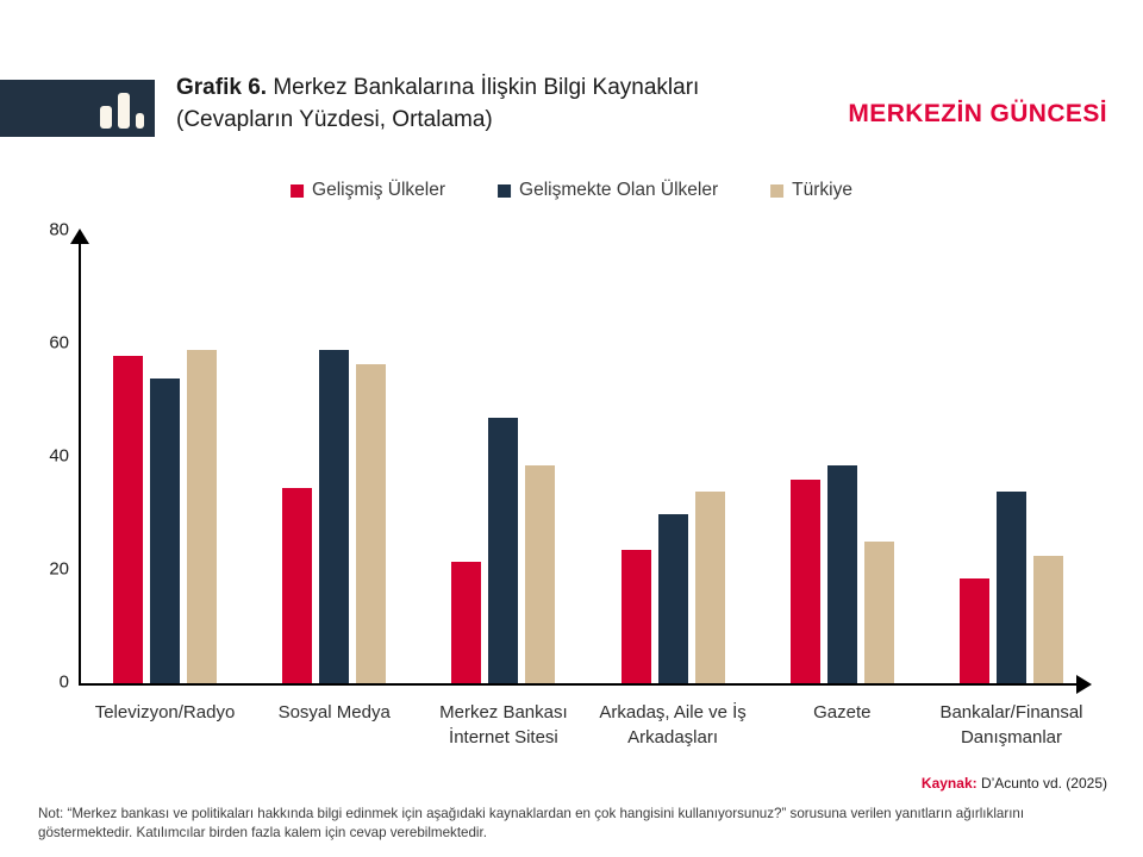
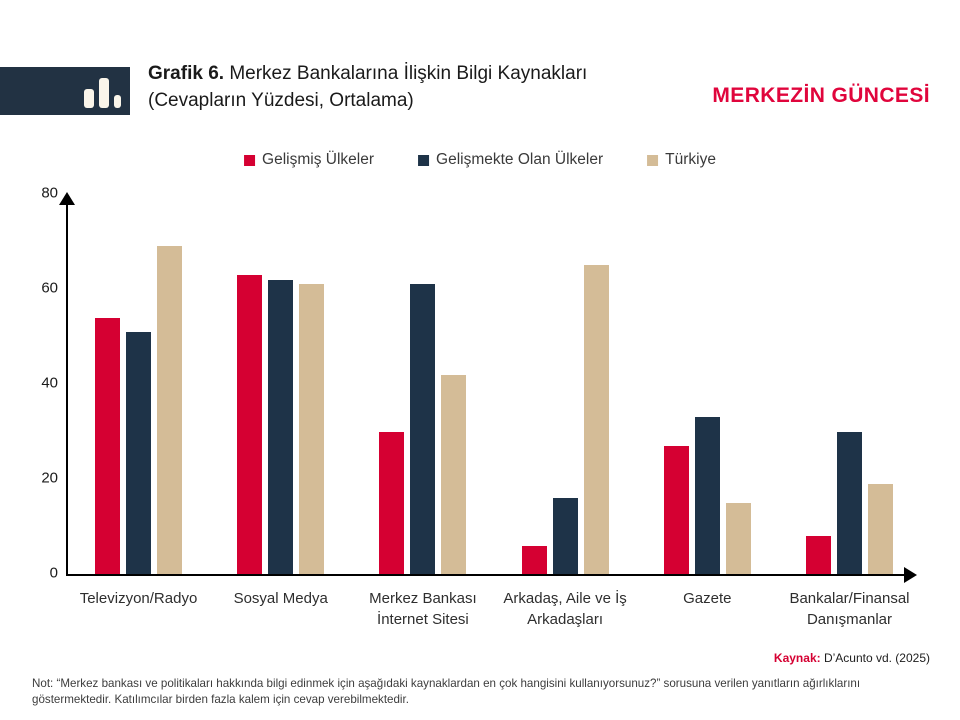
Gelişmiş Ülkeler/Televizyon/Radyo: 58 -> 54
Gelişmekte Olan Ülkeler/Televizyon/Radyo: 54 -> 51
Türkiye/Televizyon/Radyo: 59 -> 69
Gelişmiş Ülkeler/Sosyal Medya: 34 -> 63
Gelişmekte Olan Ülkeler/Sosyal Medya: 59 -> 62
Türkiye/Sosyal Medya: 56 -> 61
Gelişmiş Ülkeler/Merkez Bankası İnternet Sitesi: 22 -> 30
Gelişmekte Olan Ülkeler/Merkez Bankası İnternet Sitesi: 47 -> 61
Türkiye/Merkez Bankası İnternet Sitesi: 38 -> 42
Gelişmiş Ülkeler/Arkadaş, Aile ve İş Arkadaşları: 24 -> 6
Gelişmekte Olan Ülkeler/Arkadaş, Aile ve İş Arkadaşları: 30 -> 16
Türkiye/Arkadaş, Aile ve İş Arkadaşları: 34 -> 65
Gelişmiş Ülkeler/Gazete: 36 -> 27
Gelişmekte Olan Ülkeler/Gazete: 38 -> 33
Türkiye/Gazete: 25 -> 15
Gelişmiş Ülkeler/Bankalar/Finansal Danışmanlar: 18 -> 8
Gelişmekte Olan Ülkeler/Bankalar/Finansal Danışmanlar: 34 -> 30
Türkiye/Bankalar/Finansal Danışmanlar: 22 -> 19
